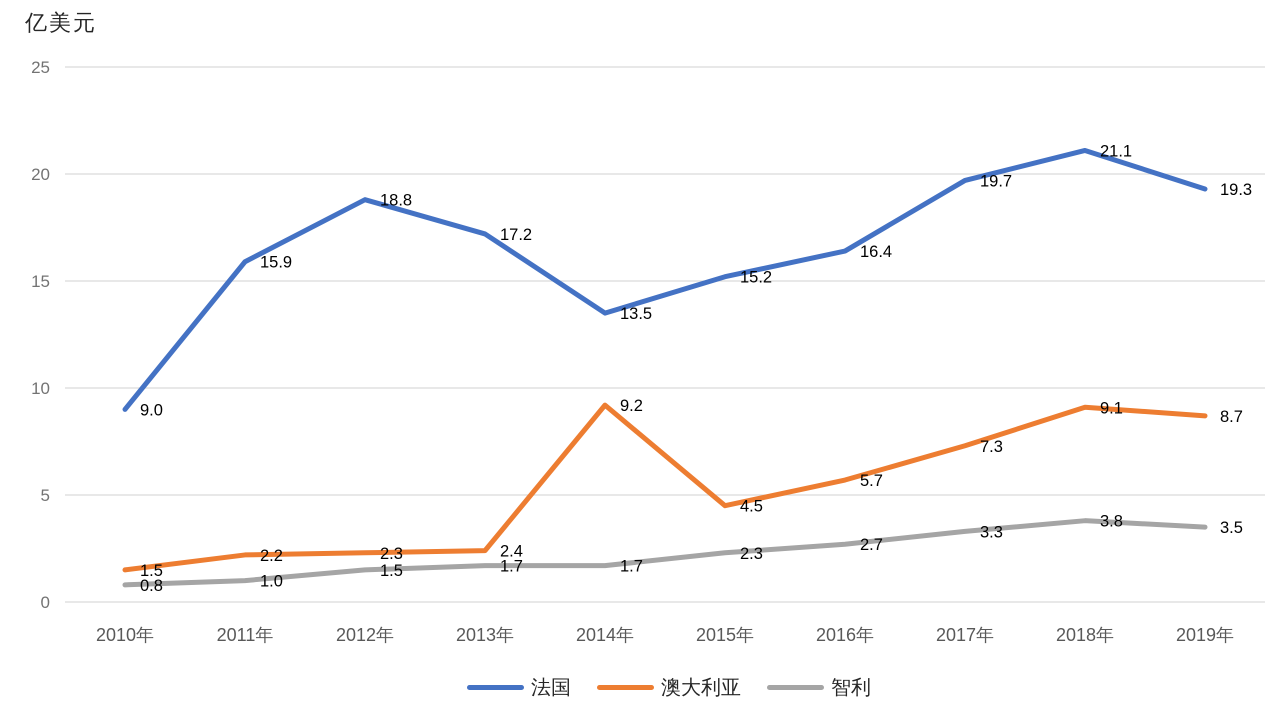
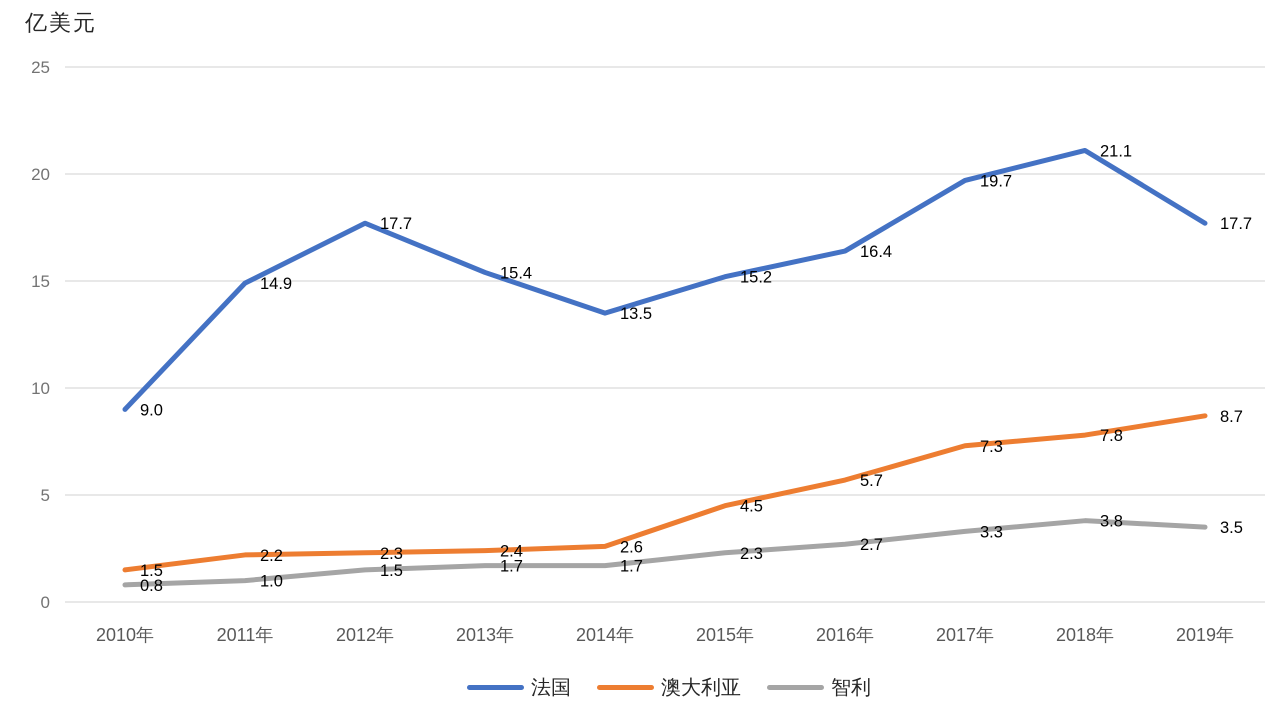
法国/2011年: 15.9 -> 14.9
法国/2012年: 18.8 -> 17.7
法国/2013年: 17.2 -> 15.4
澳大利亚/2014年: 9.2 -> 2.6
澳大利亚/2018年: 9.1 -> 7.8
法国/2019年: 19.3 -> 17.7
